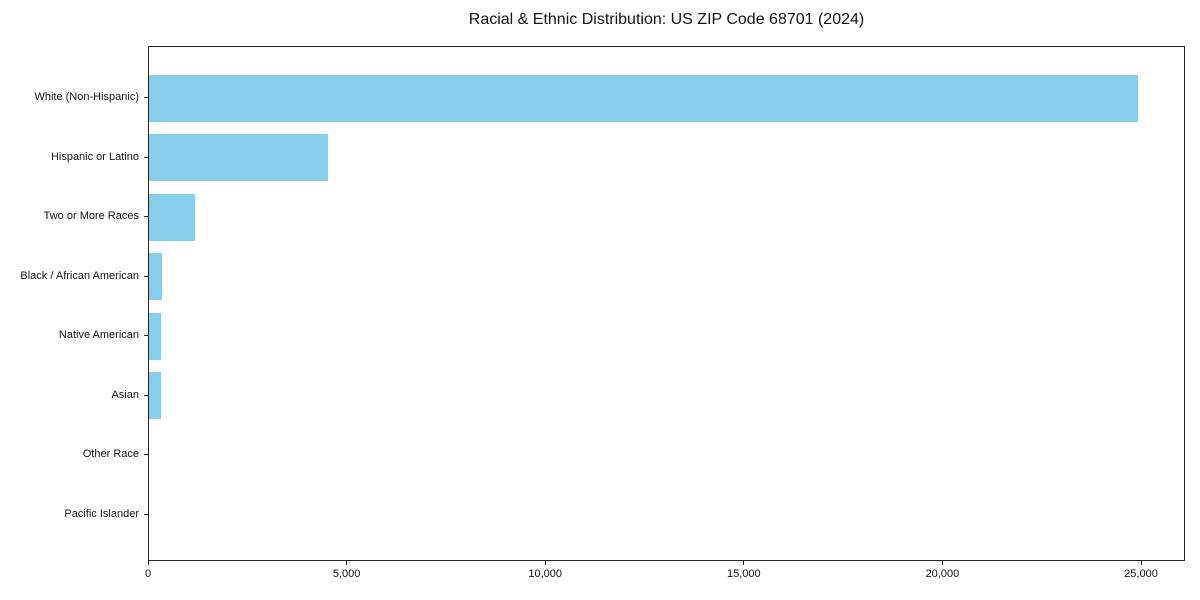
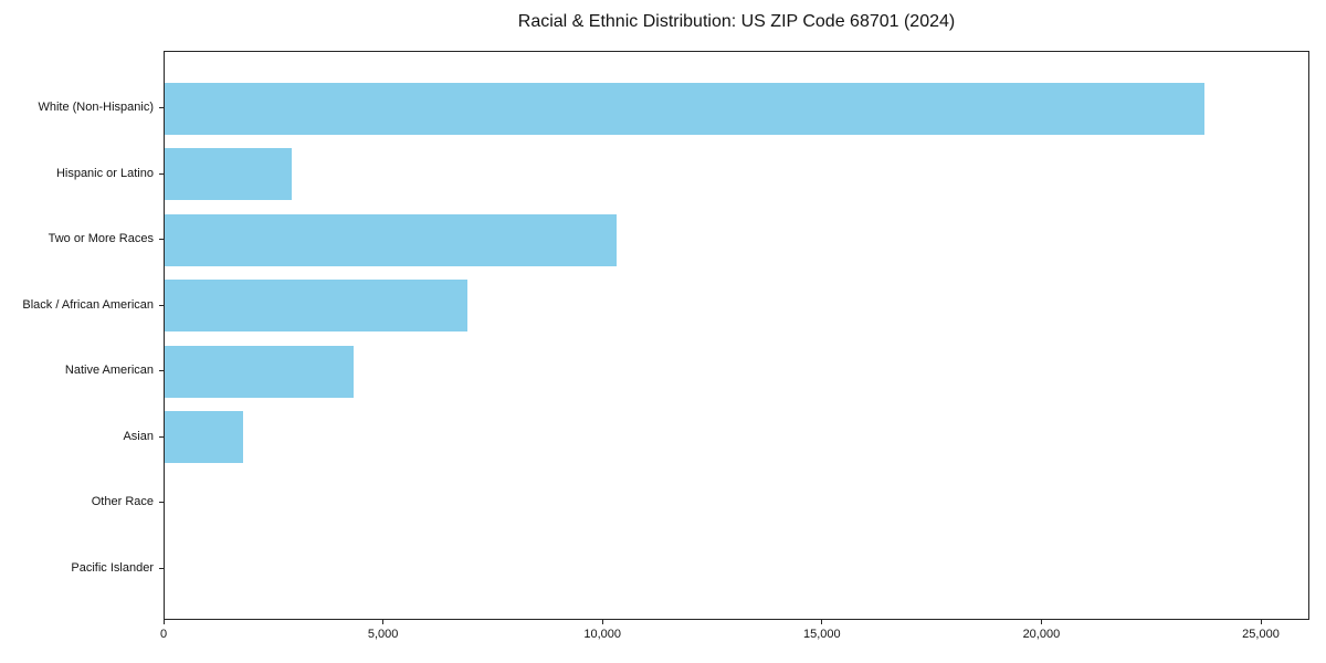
White (Non-Hispanic): 24900 -> 23700
Hispanic or Latino: 4500 -> 2900
Two or More Races: 1200 -> 10300
Black / African American: 300 -> 6900
Native American: 300 -> 4300
Asian: 300 -> 1800
